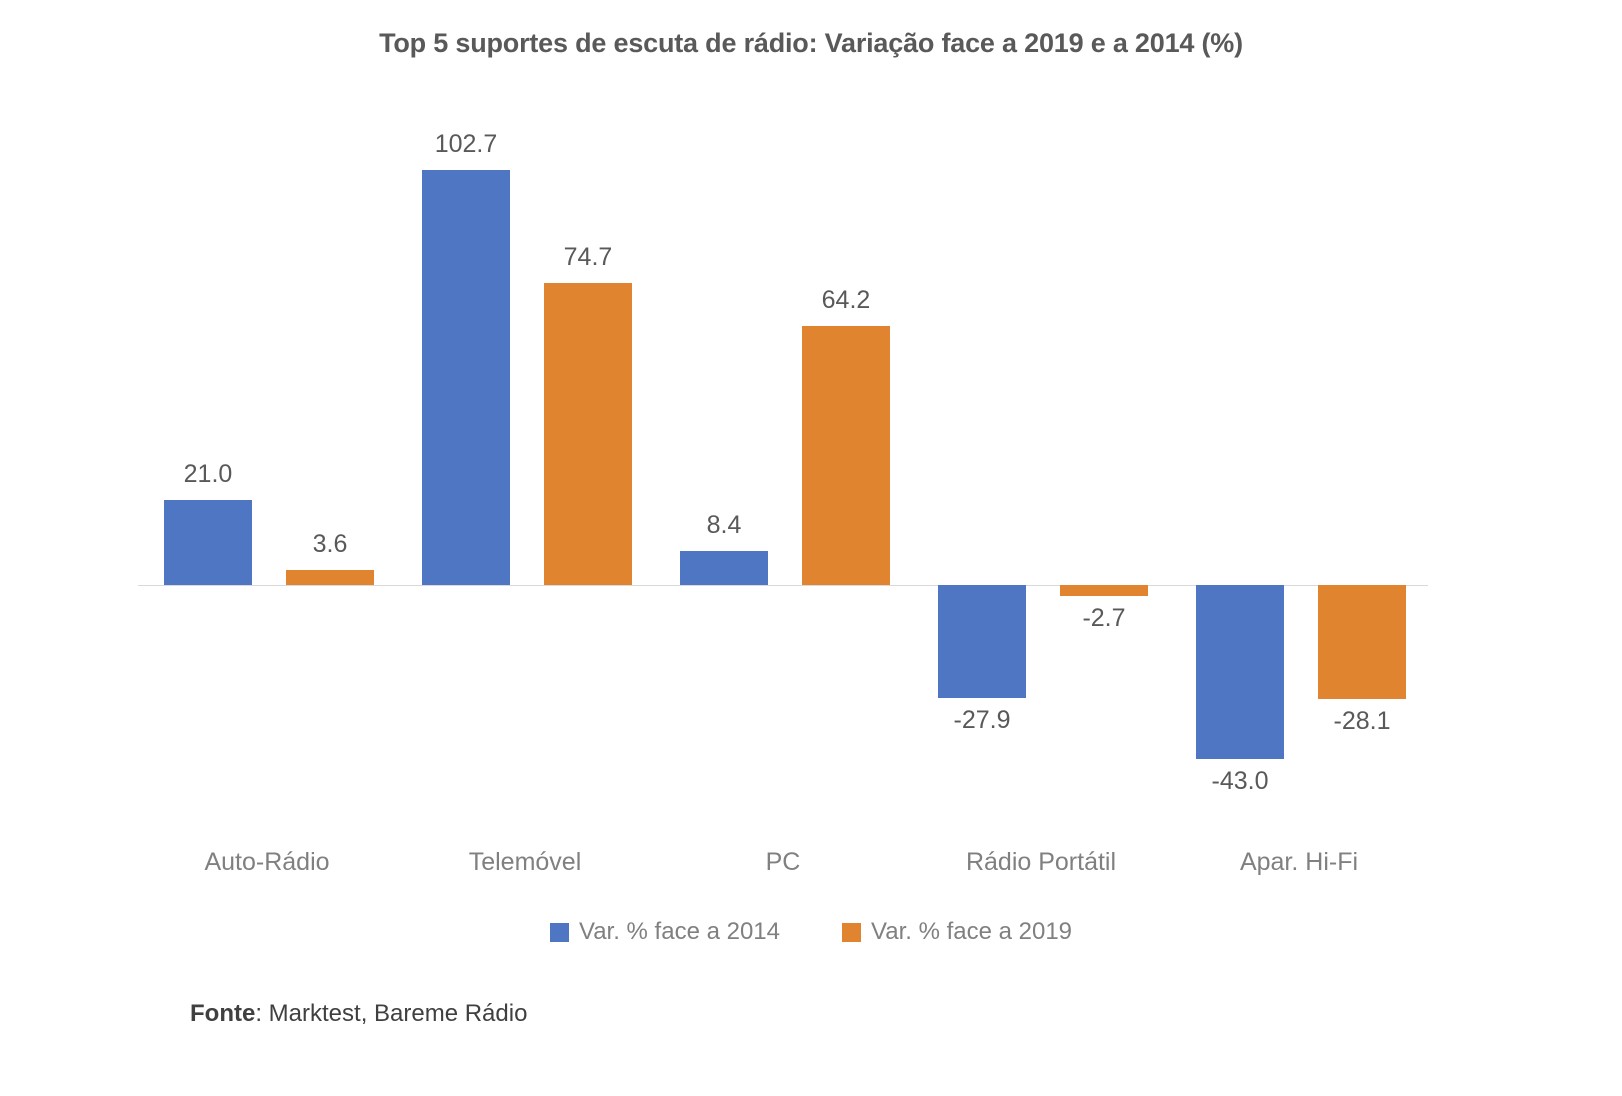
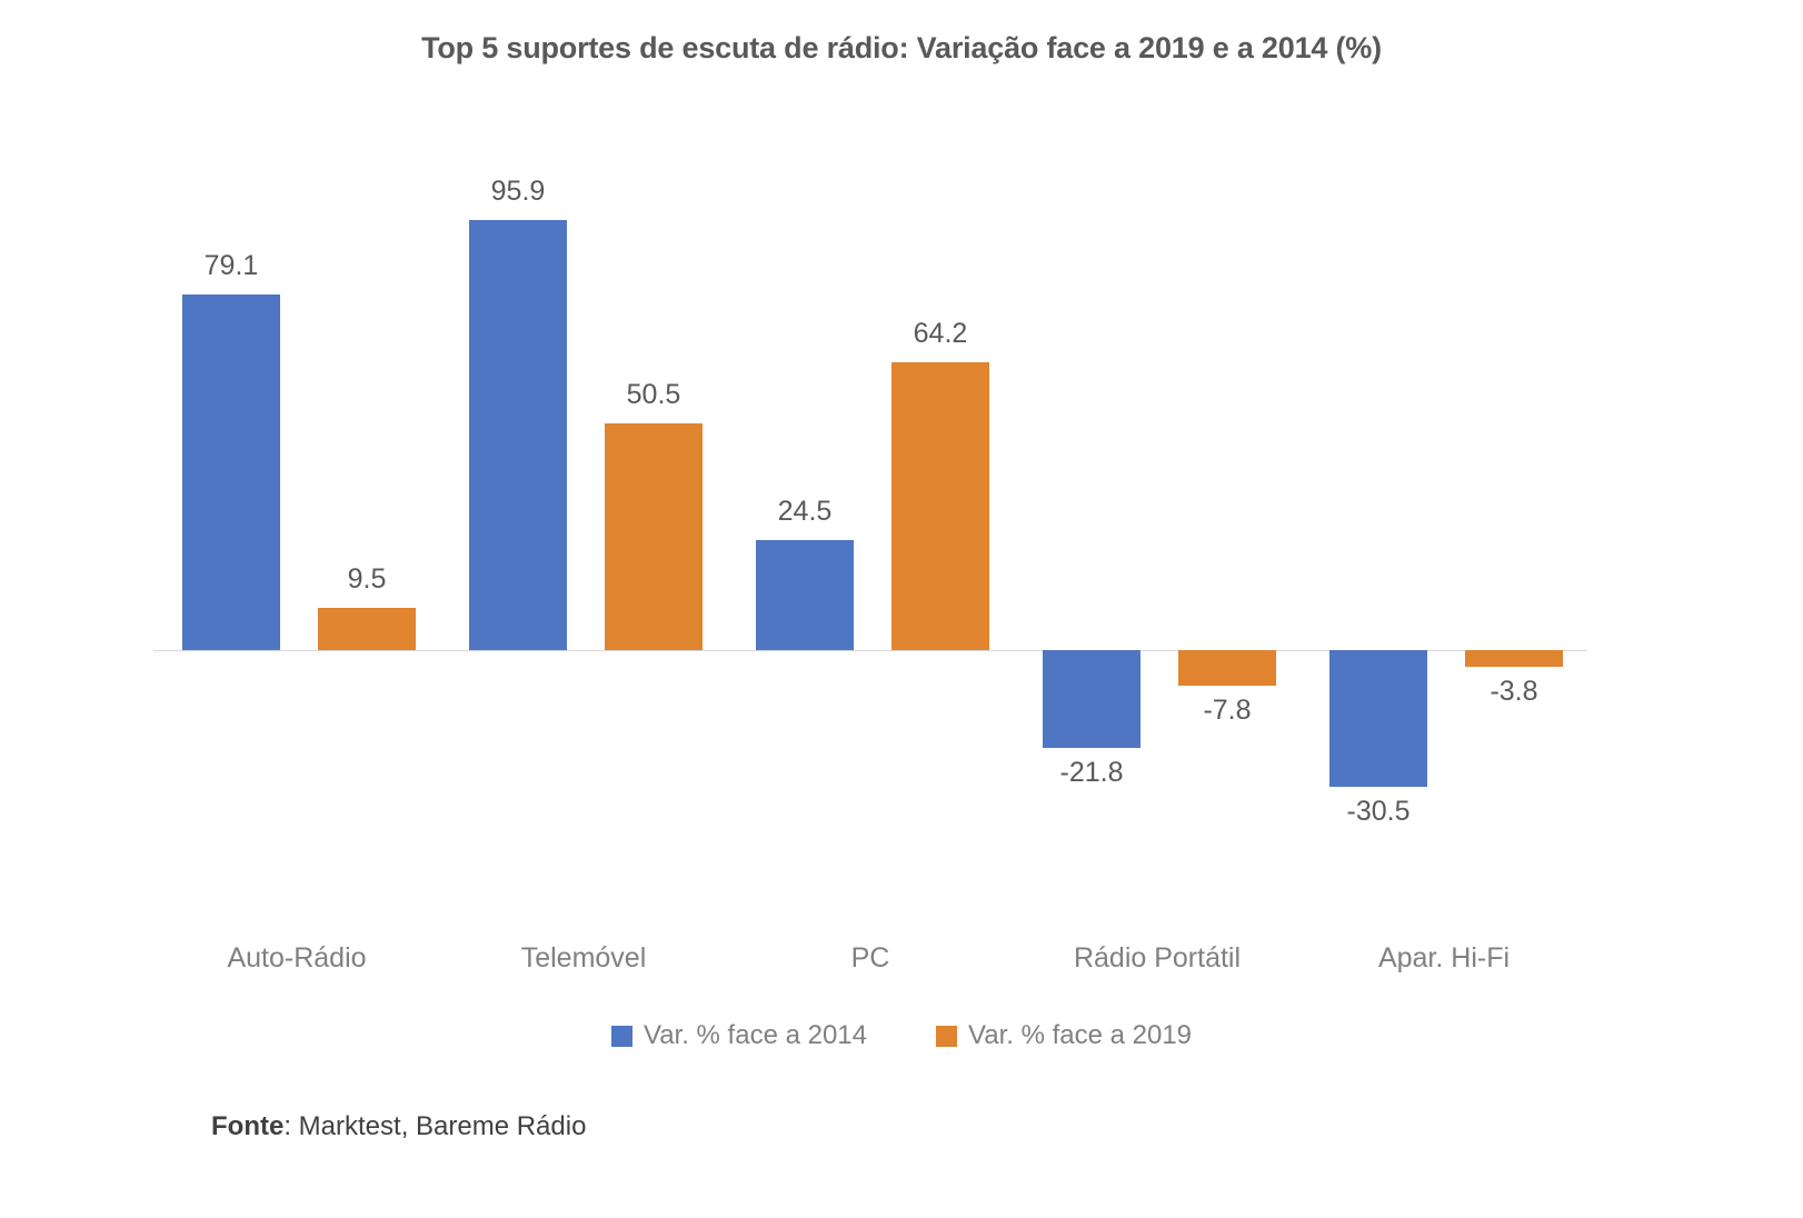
Var. % face a 2014/Auto-Rádio: 21.0 -> 79.1
Var. % face a 2019/Auto-Rádio: 3.6 -> 9.5
Var. % face a 2014/Telemóvel: 102.7 -> 95.9
Var. % face a 2019/Telemóvel: 74.7 -> 50.5
Var. % face a 2014/PC: 8.4 -> 24.5
Var. % face a 2014/Rádio Portátil: -27.9 -> -21.8
Var. % face a 2019/Rádio Portátil: -2.7 -> -7.8
Var. % face a 2014/Apar. Hi-Fi: -43.0 -> -30.5
Var. % face a 2019/Apar. Hi-Fi: -28.1 -> -3.8
